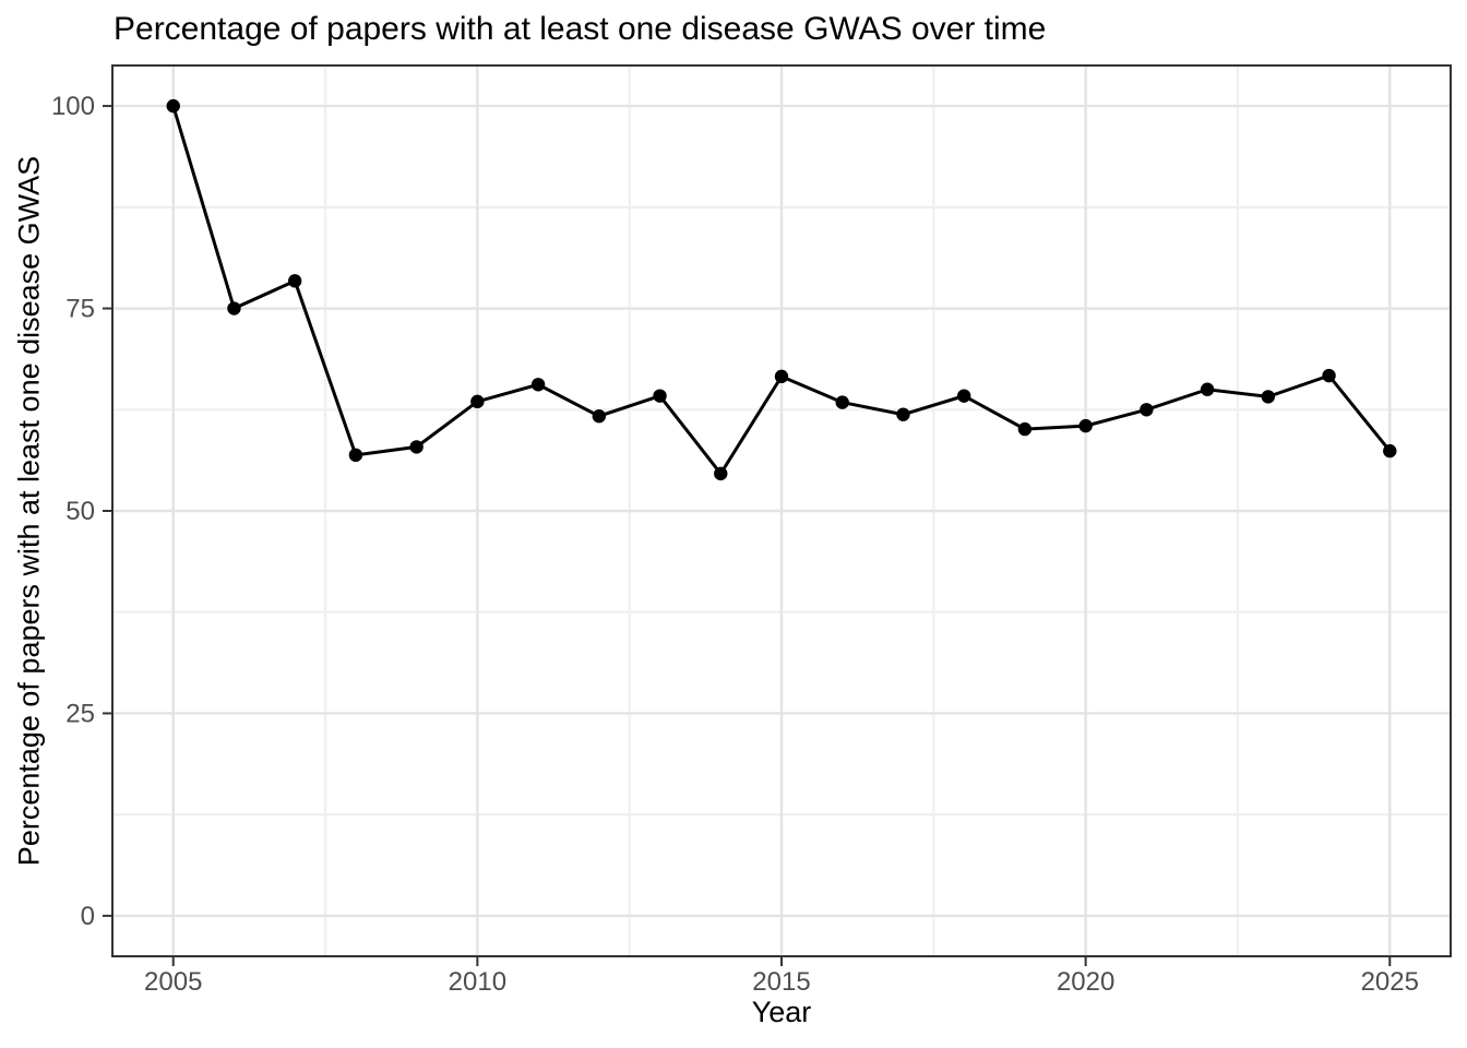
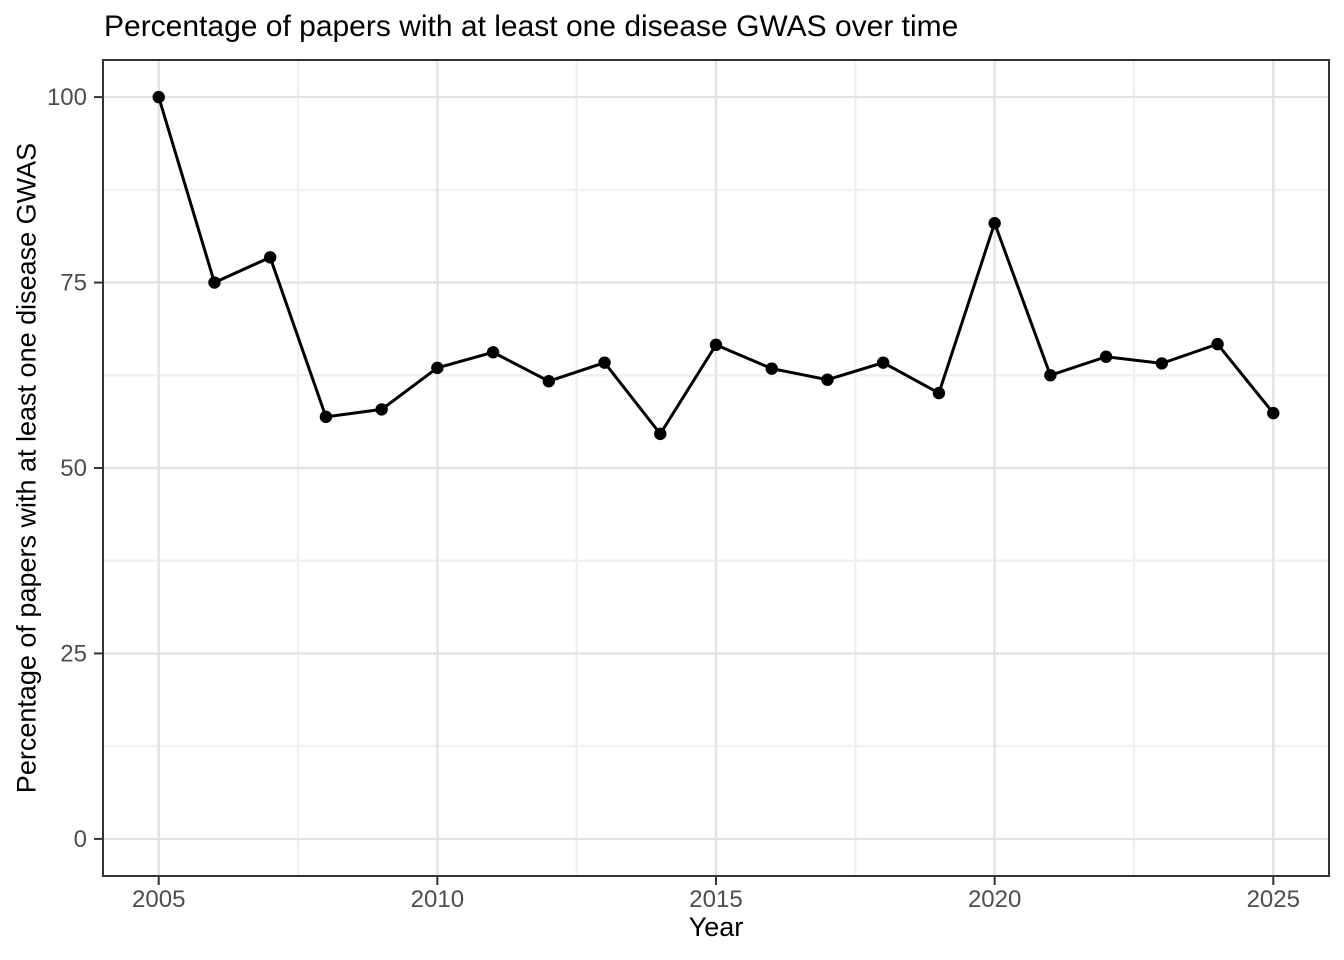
2020: 60 -> 83
